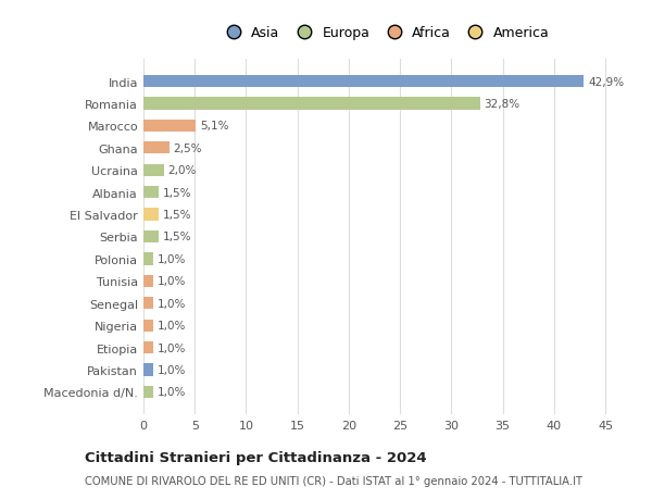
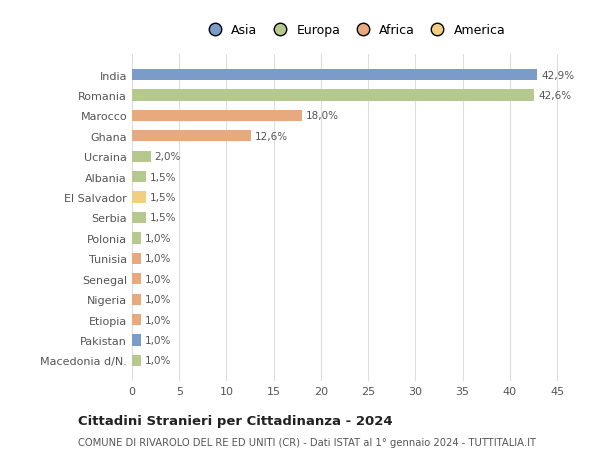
Romania: 32,8% -> 42,6%
Marocco: 5,1% -> 18,0%
Ghana: 2,5% -> 12,6%
